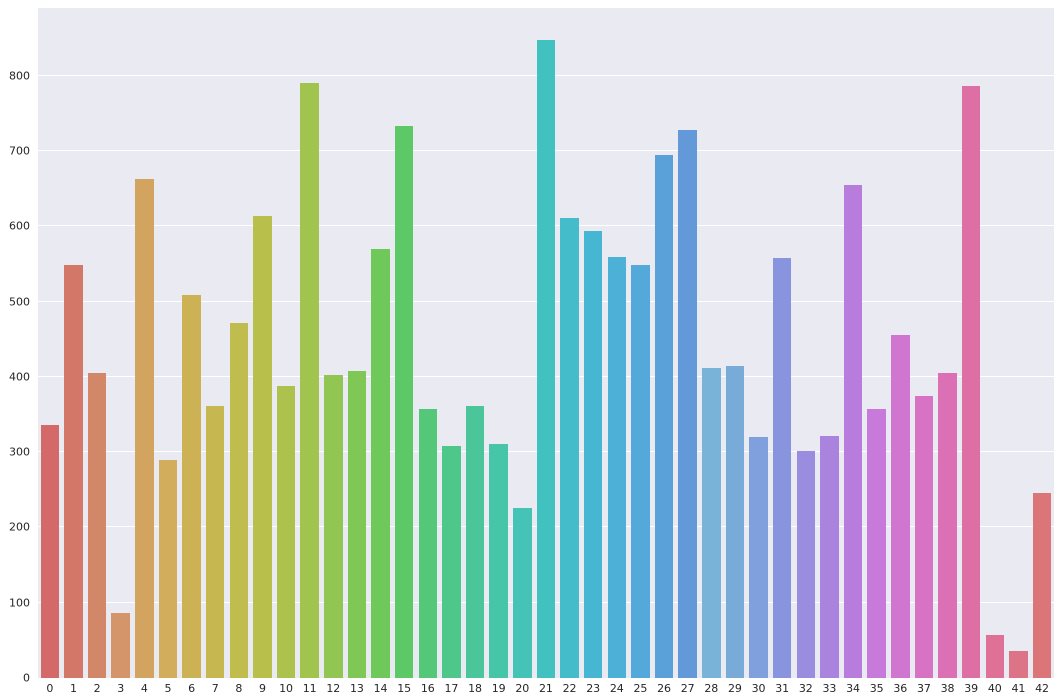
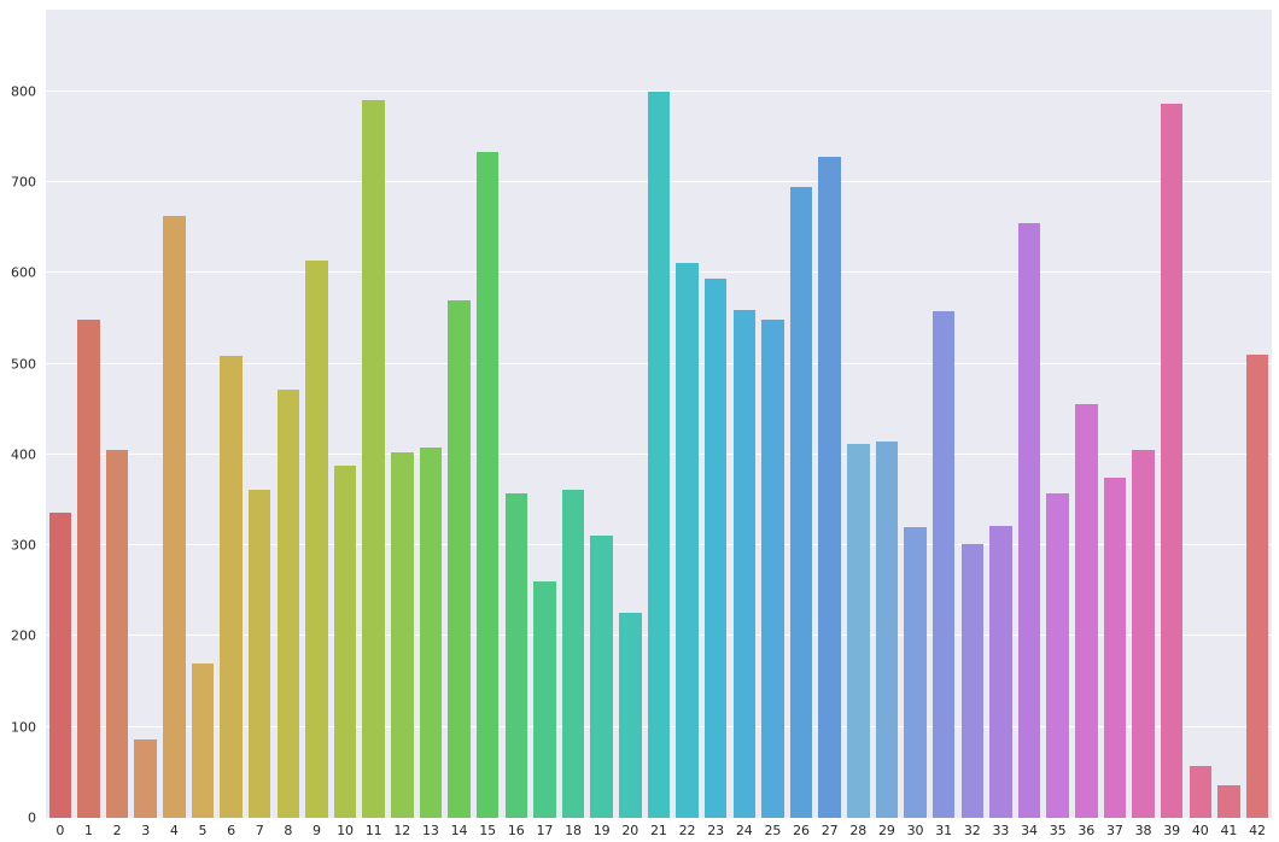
5: 290 -> 170
17: 310 -> 260
21: 850 -> 800
42: 250 -> 510
